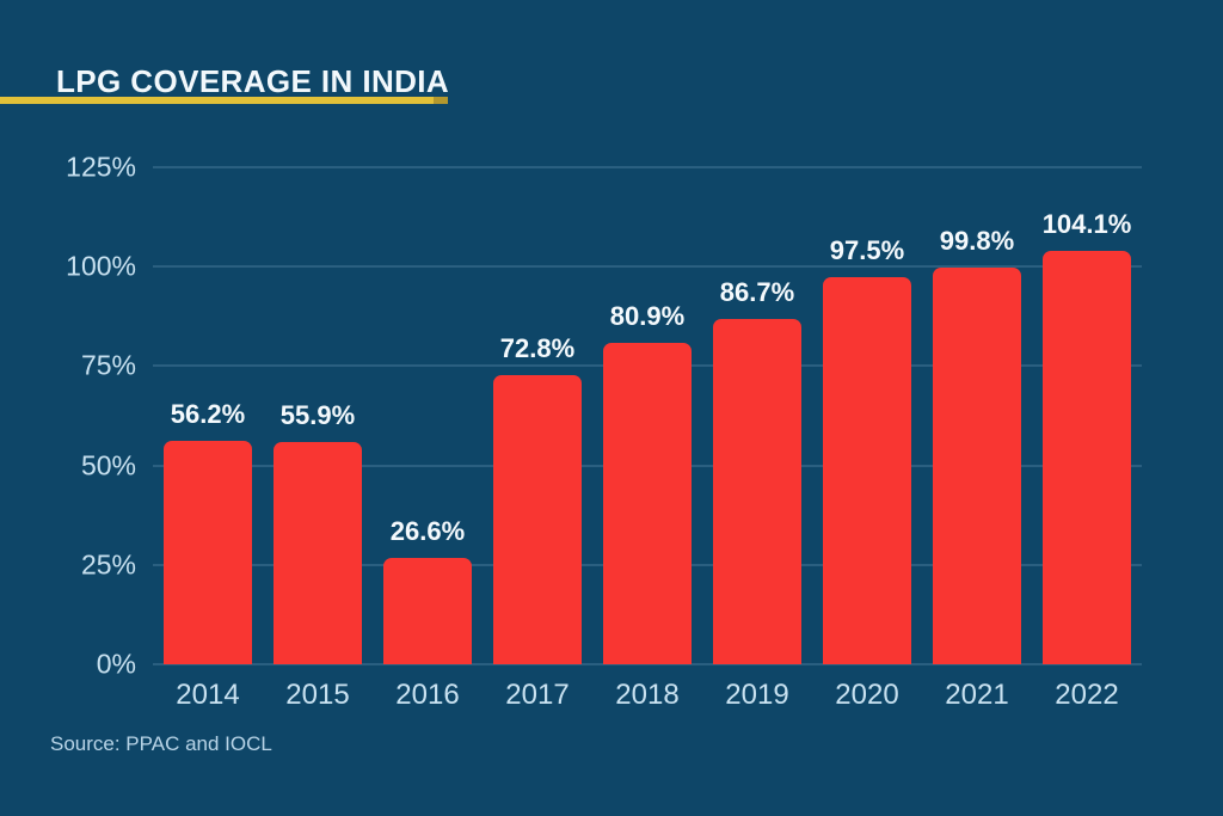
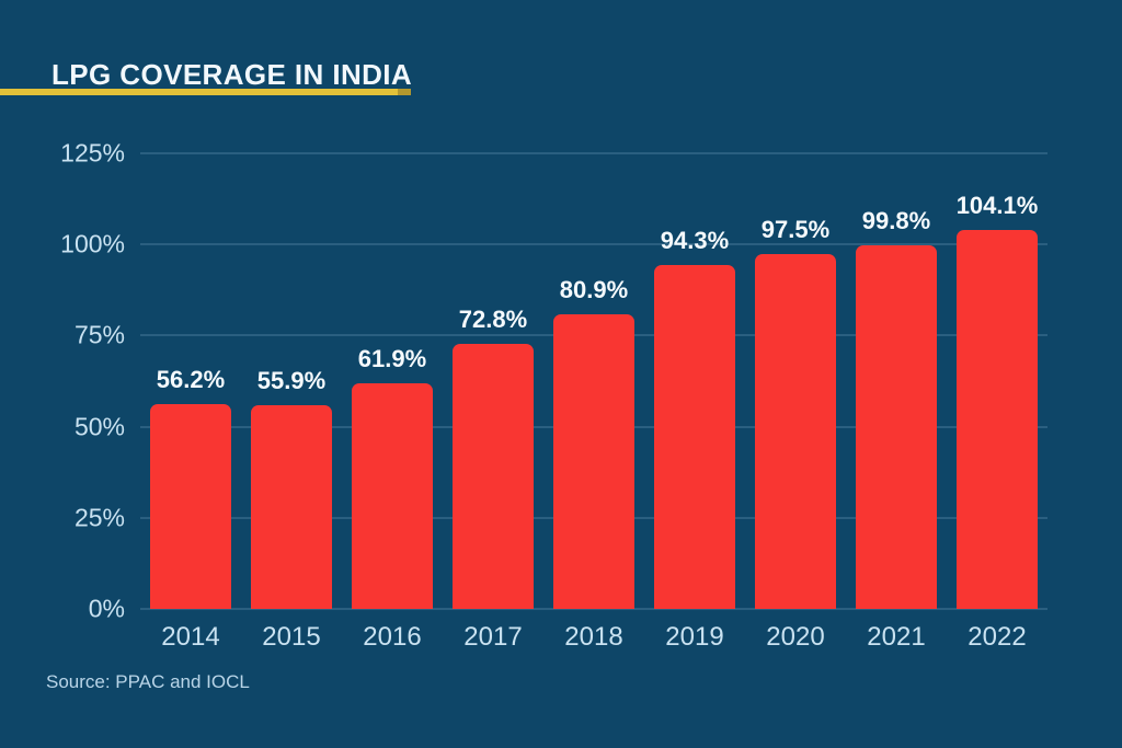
2016: 26.6% -> 61.9%
2019: 86.7% -> 94.3%
